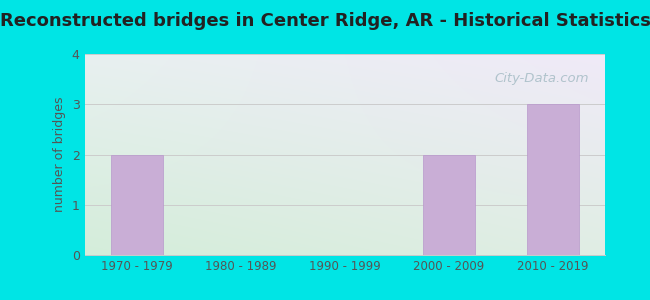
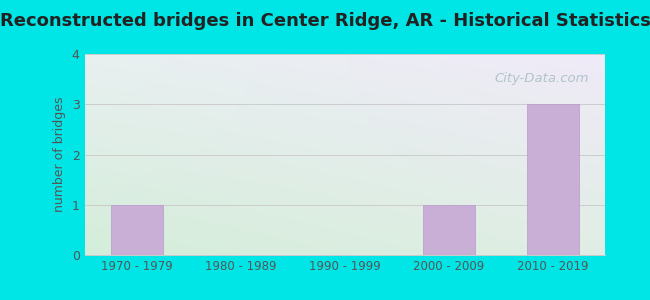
1970 - 1979: 2 -> 1
2000 - 2009: 2 -> 1
